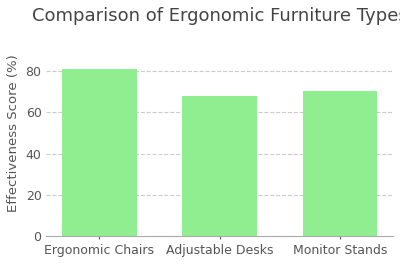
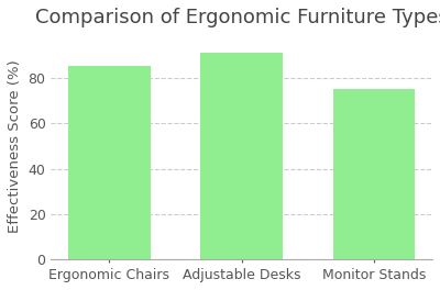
Ergonomic Chairs: 81 -> 85
Adjustable Desks: 68 -> 91
Monitor Stands: 70 -> 75
